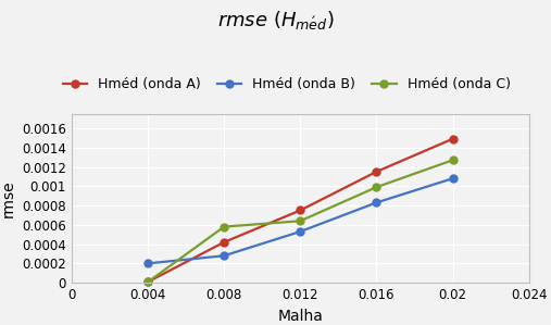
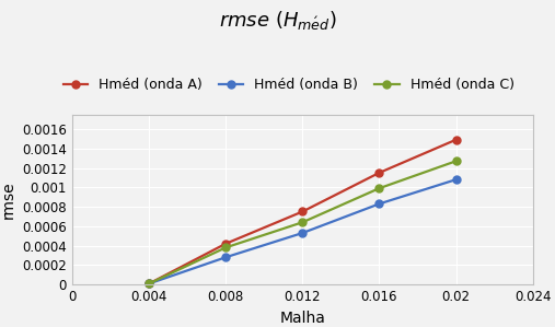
Hméd (onda B)/0.004: 0.00020 -> 0.00001
Hméd (onda C)/0.008: 0.00058 -> 0.00038
